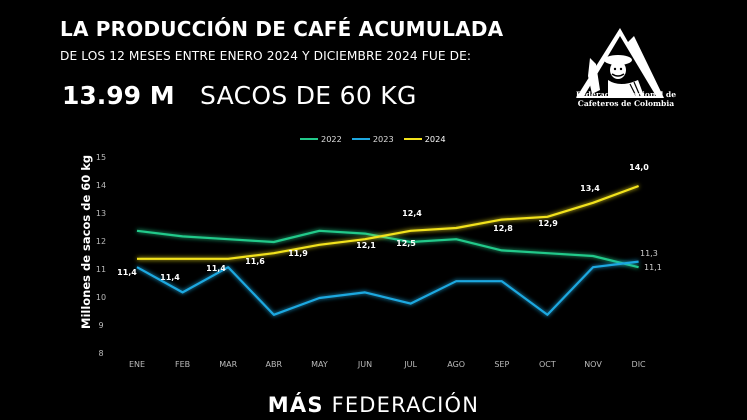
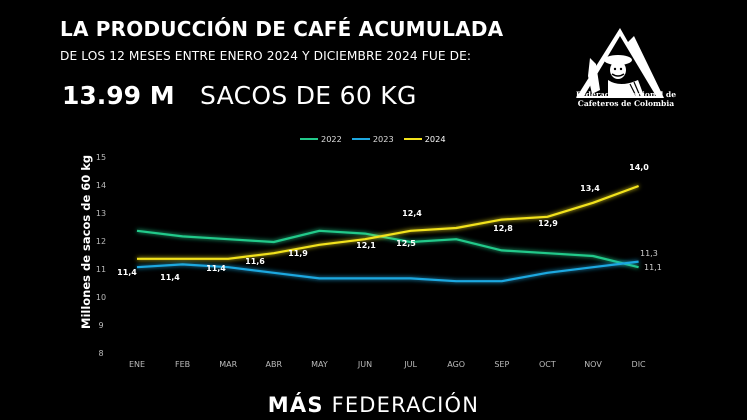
2023/FEB: 10.2 -> 11.2
2023/ABR: 9.4 -> 10.9
2023/MAY: 10.0 -> 10.7
2023/JUN: 10.2 -> 10.7
2023/JUL: 9.8 -> 10.7
2023/OCT: 9.4 -> 10.9
